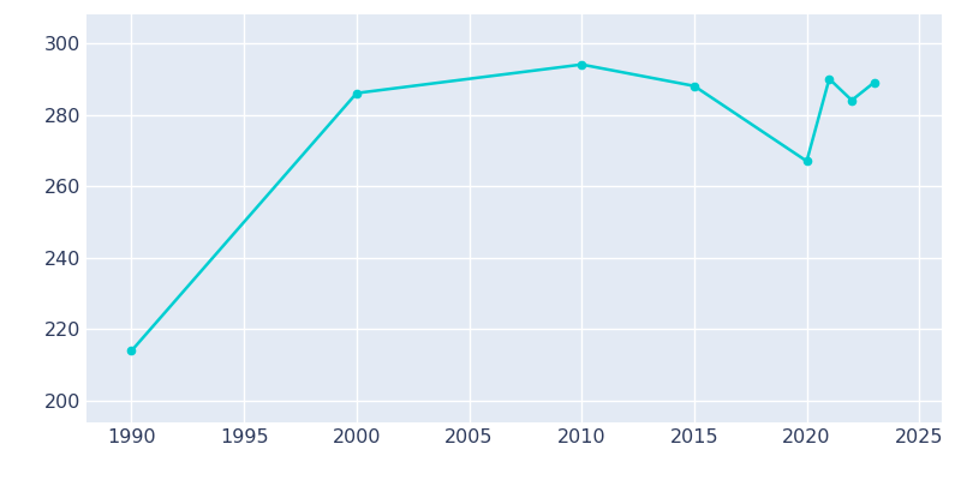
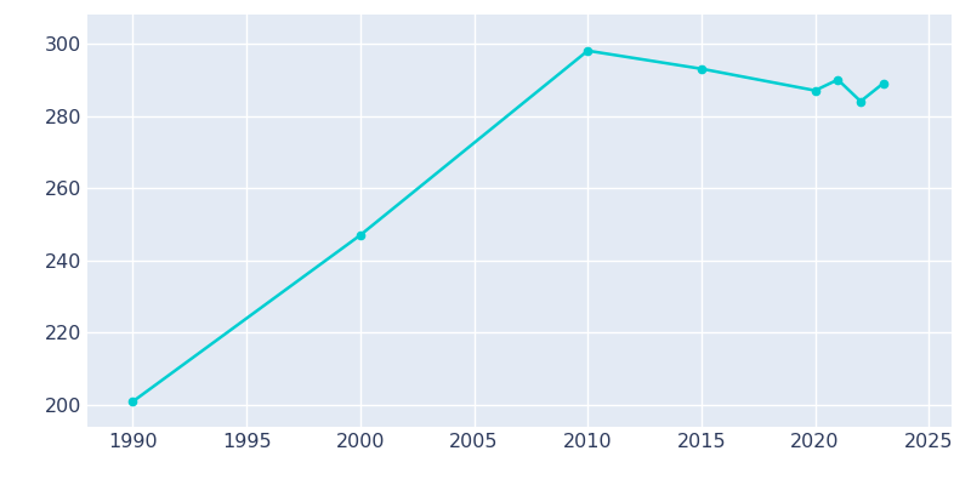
1990: 214 -> 201
2000: 286 -> 247
2010: 294 -> 298
2015: 288 -> 293
2020: 267 -> 287
